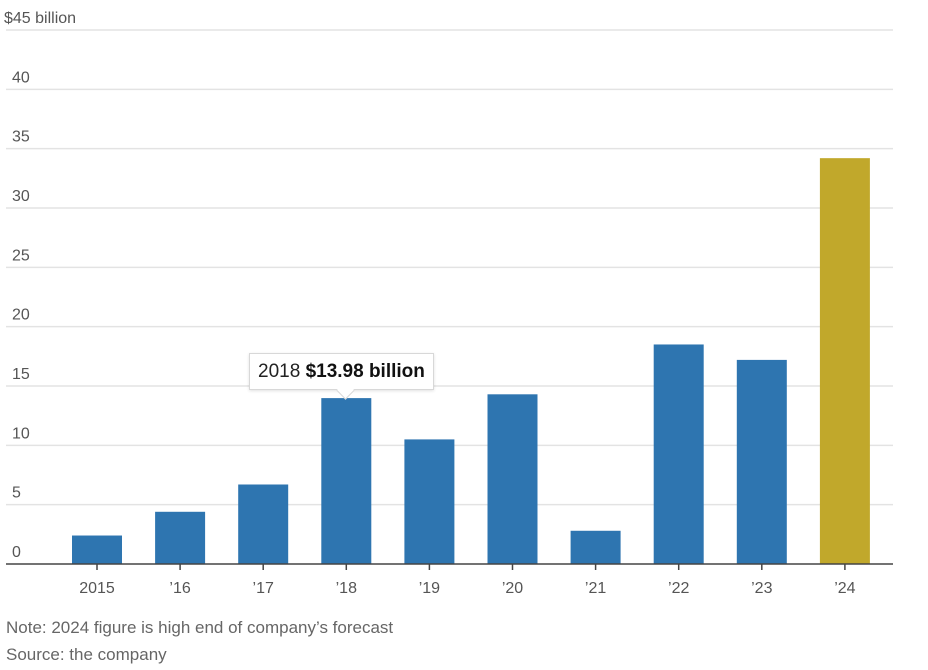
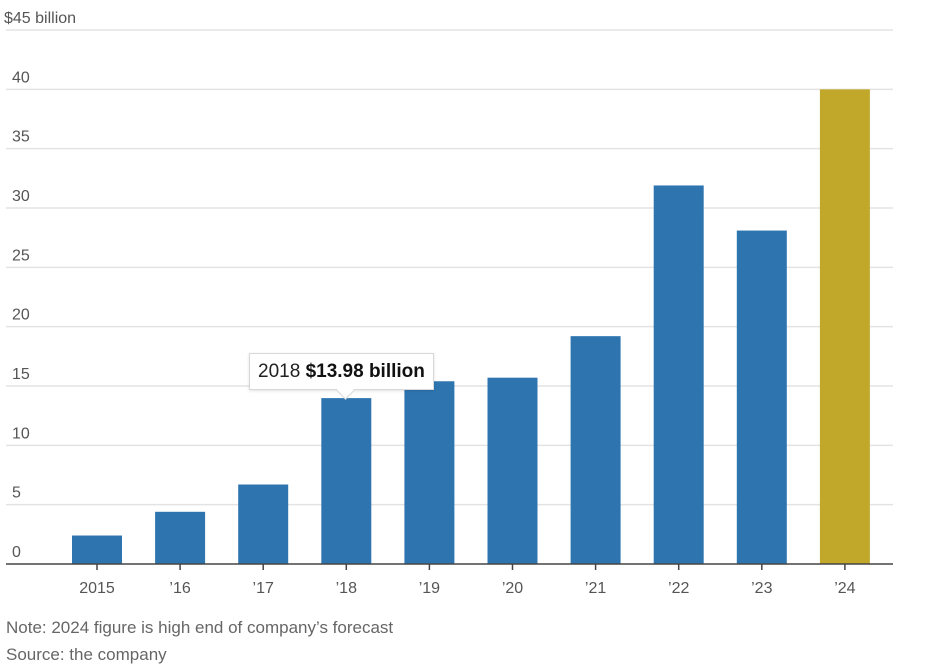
’19: 10.5 -> 15.4
’20: 14.3 -> 15.7
’21: 2.8 -> 19.2
’22: 18.5 -> 31.9
’23: 17.2 -> 28.1
’24: 34.2 -> 40.0
